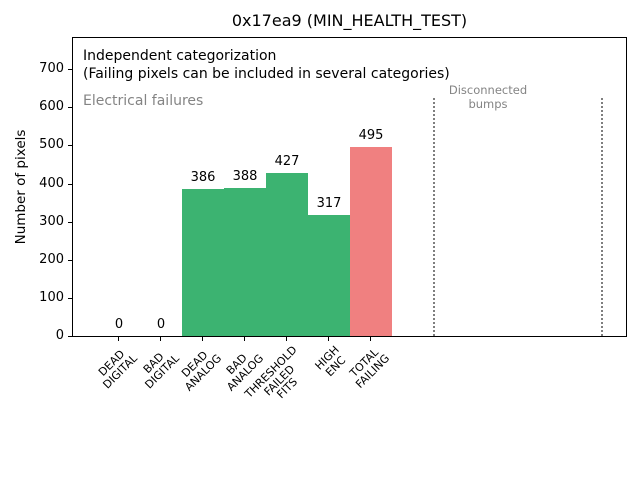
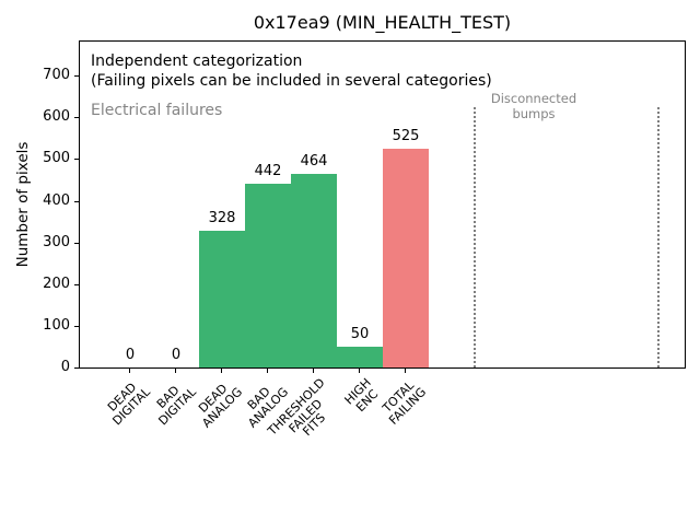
DEAD ANALOG: 386 -> 328
BAD ANALOG: 388 -> 442
THRESHOLD FAILED FITS: 427 -> 464
HIGH ENC: 317 -> 50
TOTAL FAILING: 495 -> 525
